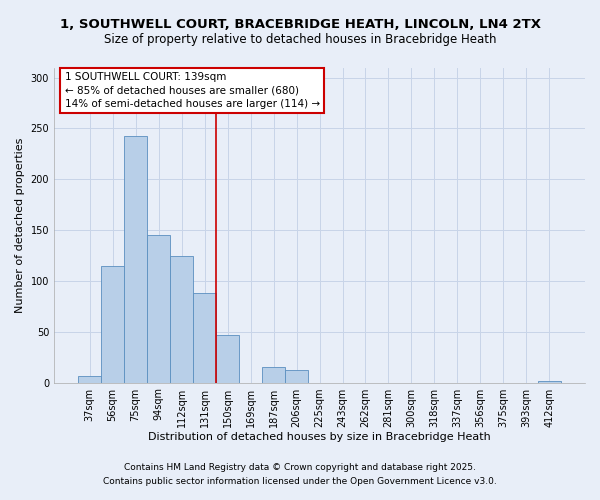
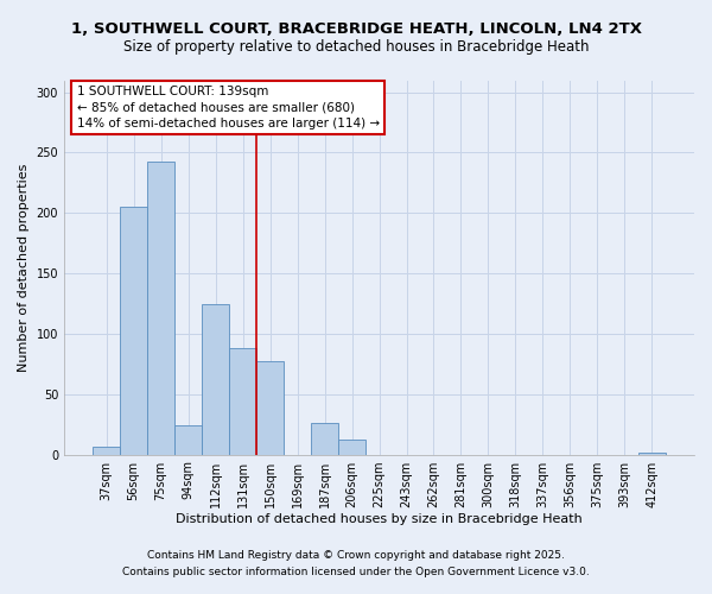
56sqm: 115 -> 205
94sqm: 145 -> 24
150sqm: 47 -> 77
187sqm: 15 -> 26
